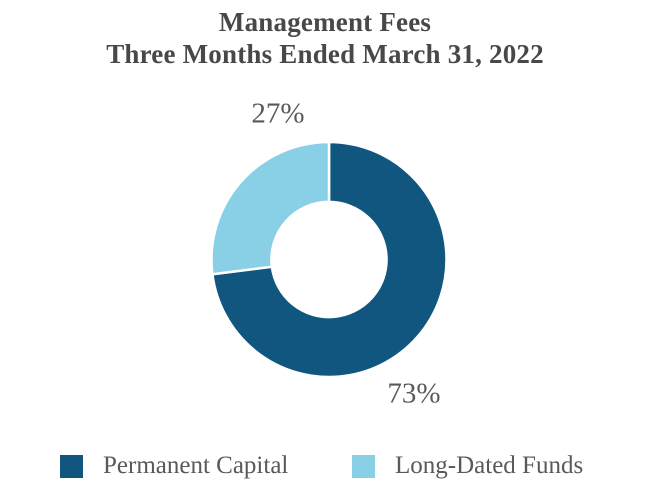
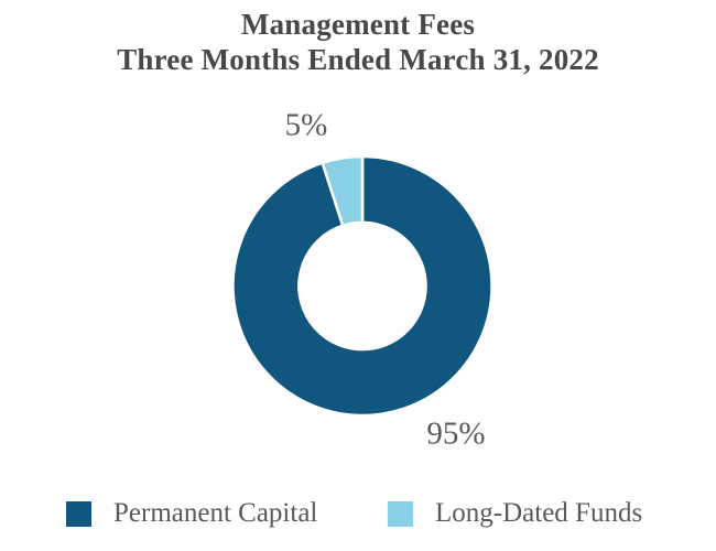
Permanent Capital: 73% -> 95%
Long-Dated Funds: 27% -> 5%
